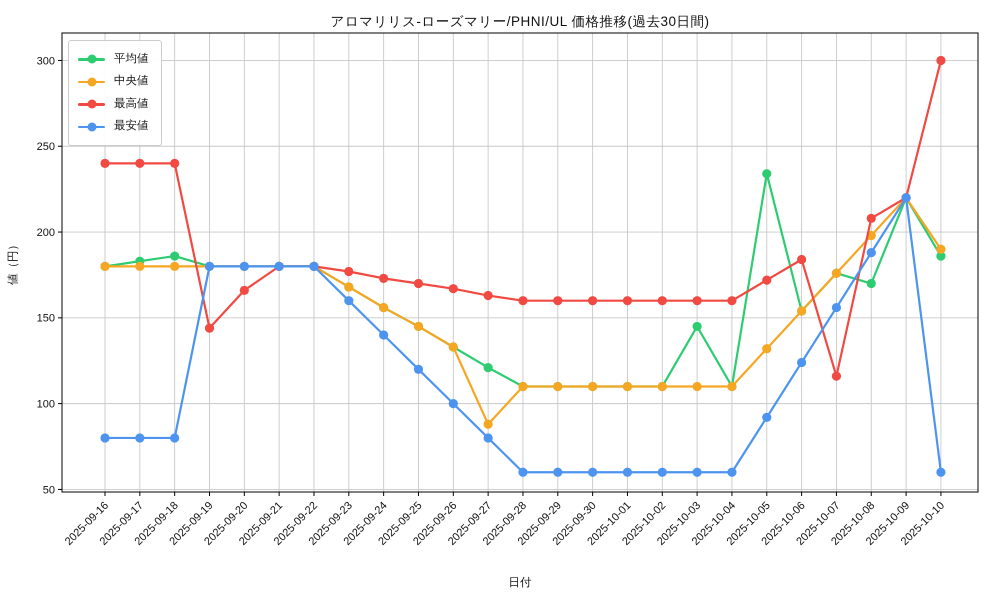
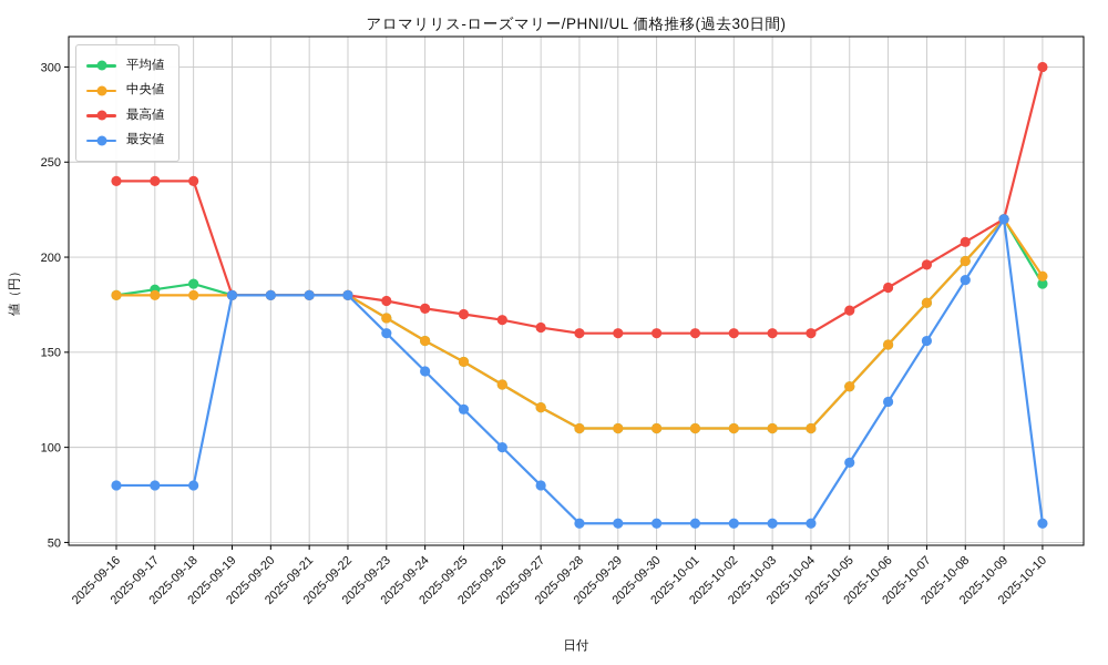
最高値/2025-09-19: 144 -> 180
最高値/2025-09-20: 166 -> 180
中央値/2025-09-27: 88 -> 121
平均値/2025-10-03: 145 -> 110
平均値/2025-10-05: 234 -> 132
最高値/2025-10-07: 116 -> 196
平均値/2025-10-08: 170 -> 198
